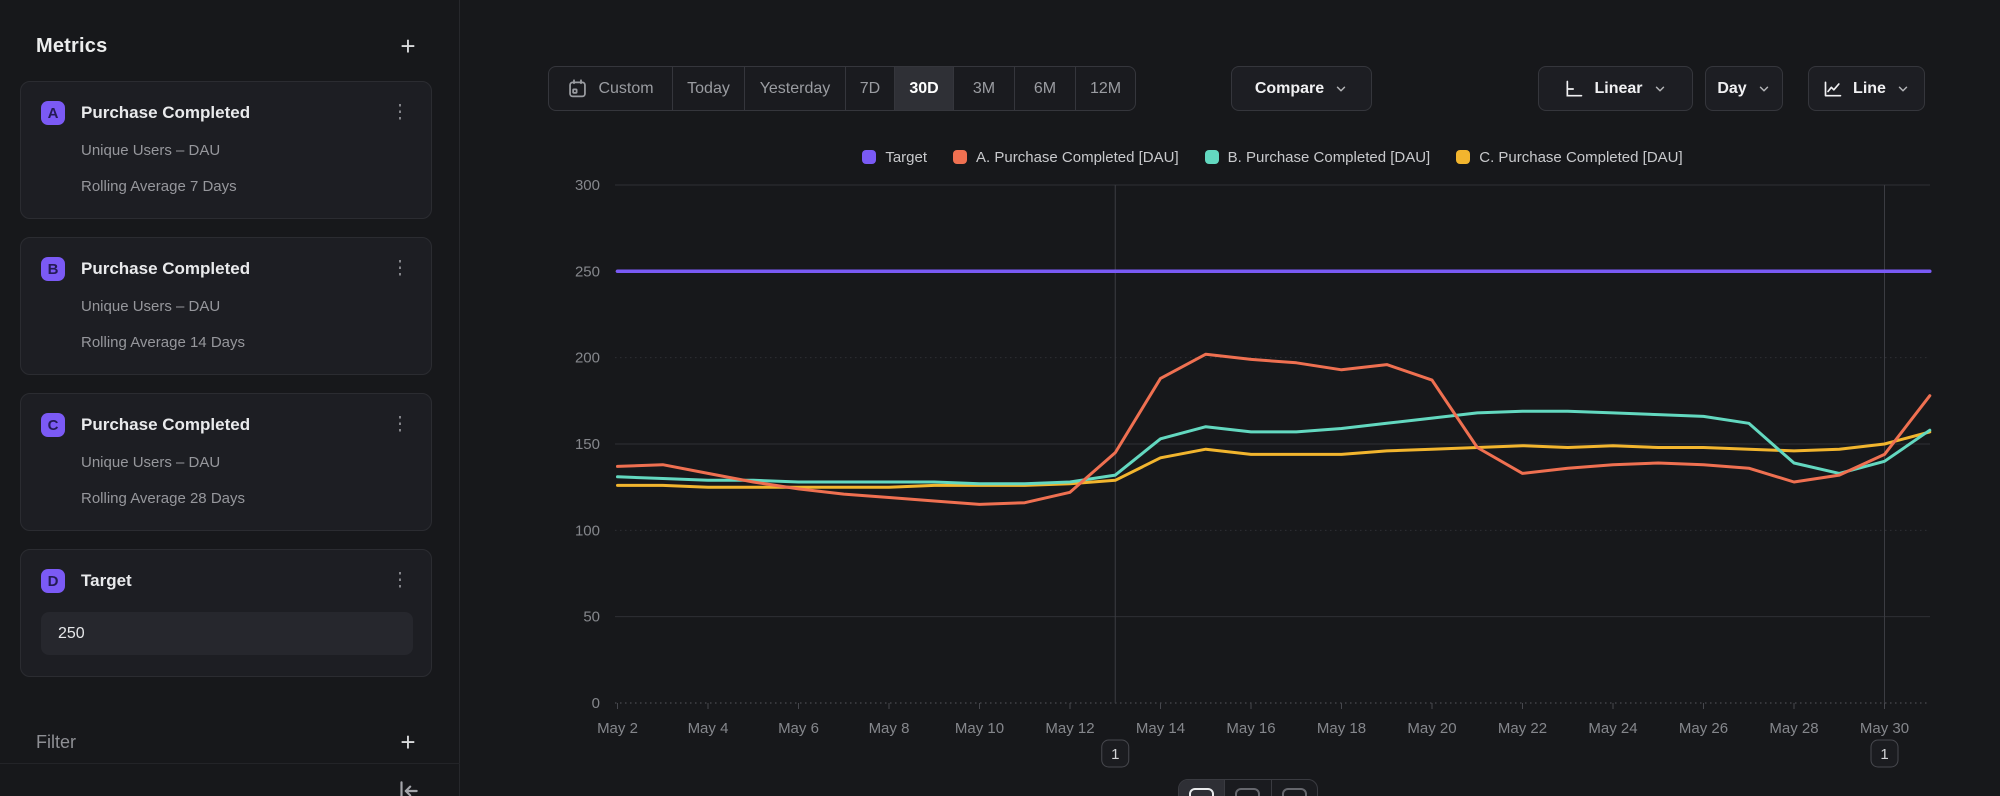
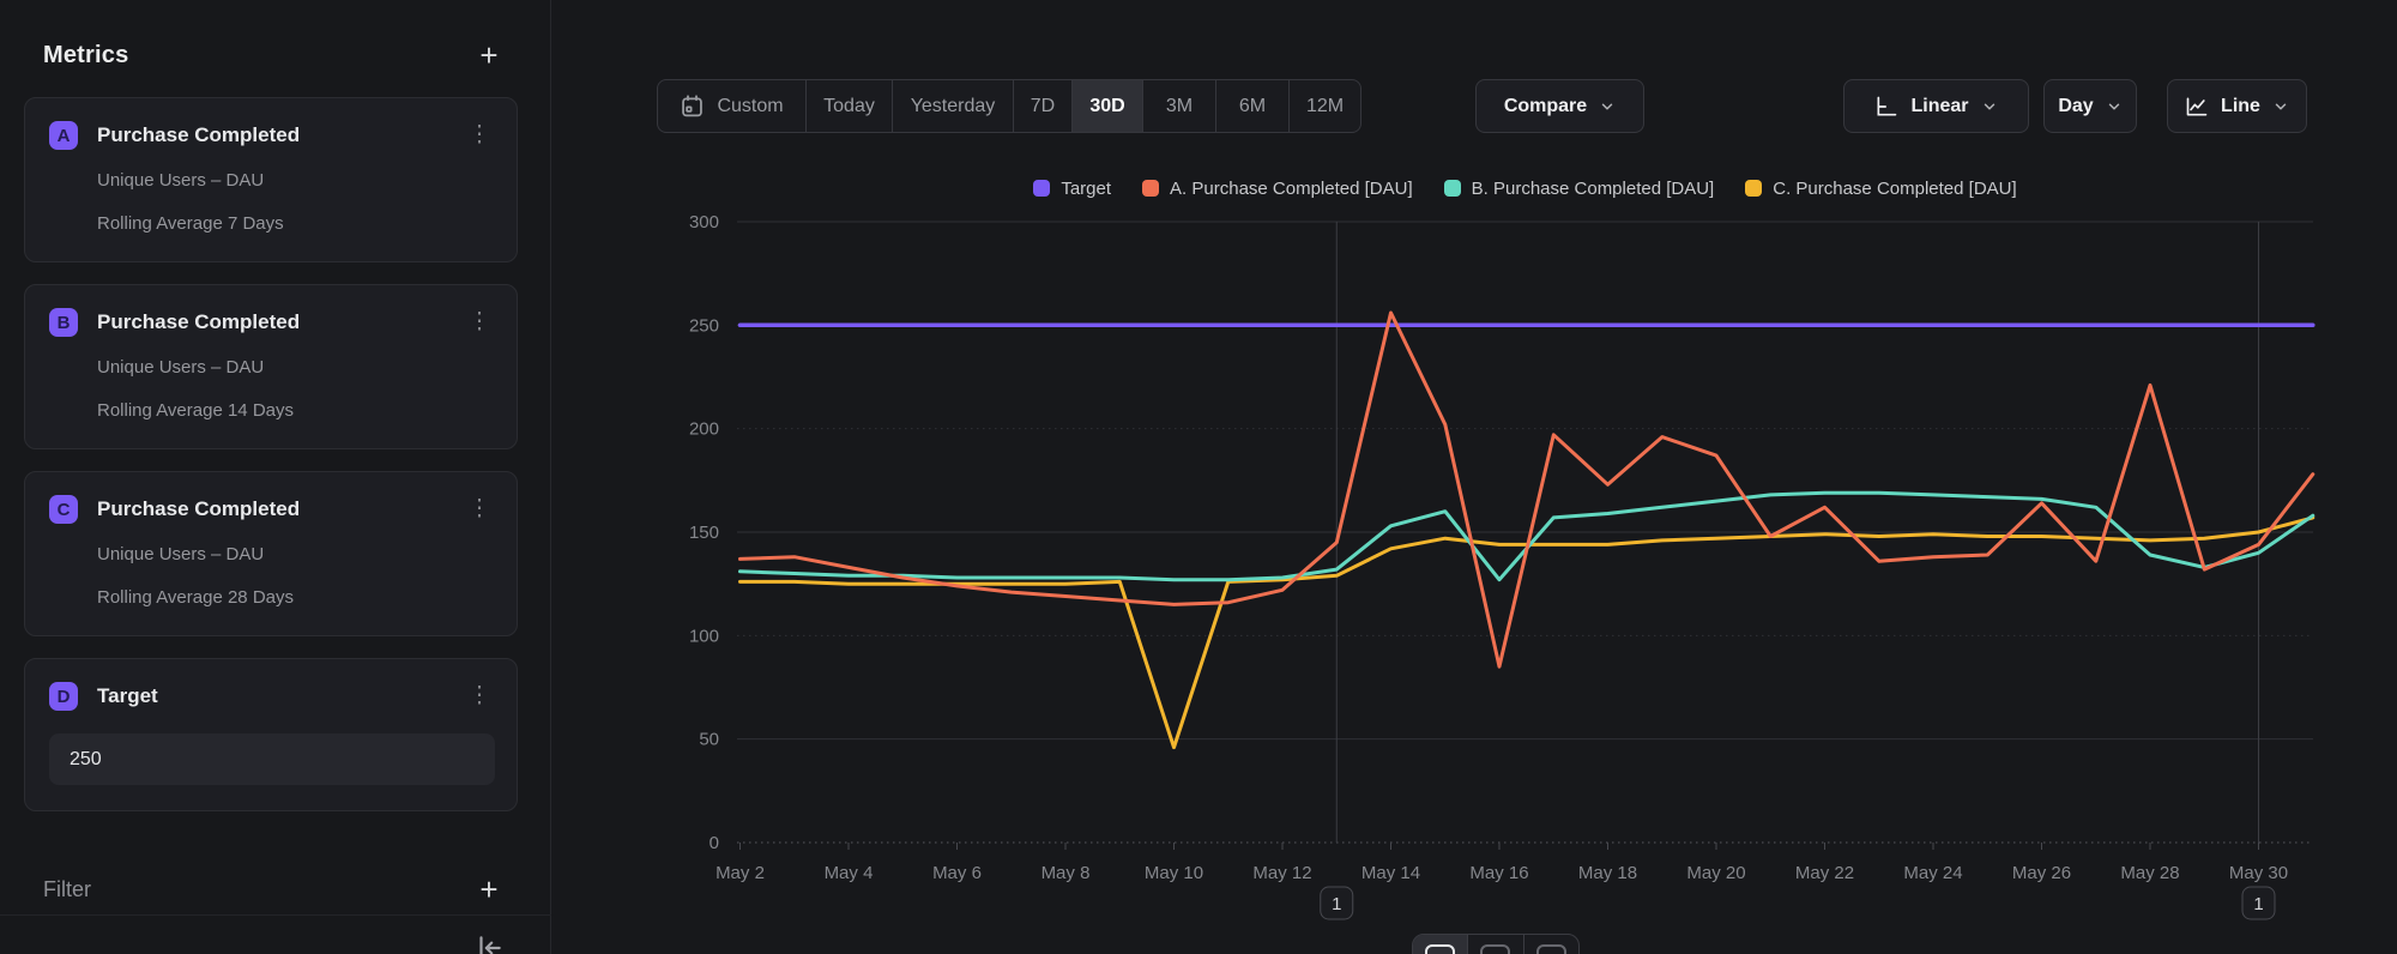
C. Purchase Completed [DAU]/May 10: 126 -> 46
A. Purchase Completed [DAU]/May 14: 188 -> 256
A. Purchase Completed [DAU]/May 16: 199 -> 85
B. Purchase Completed [DAU]/May 16: 157 -> 127
A. Purchase Completed [DAU]/May 18: 193 -> 173
A. Purchase Completed [DAU]/May 22: 133 -> 162
A. Purchase Completed [DAU]/May 26: 138 -> 164
A. Purchase Completed [DAU]/May 28: 128 -> 221
